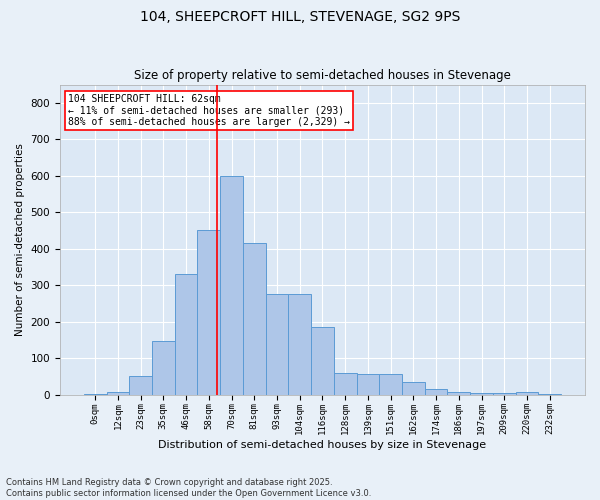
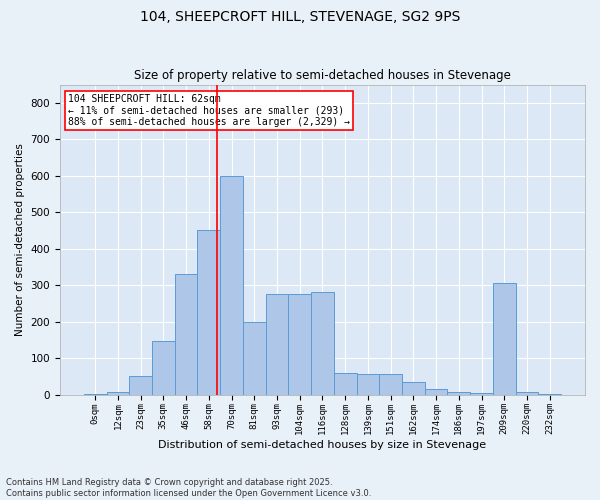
81sqm: 415 -> 200
116sqm: 185 -> 280
209sqm: 3 -> 305
